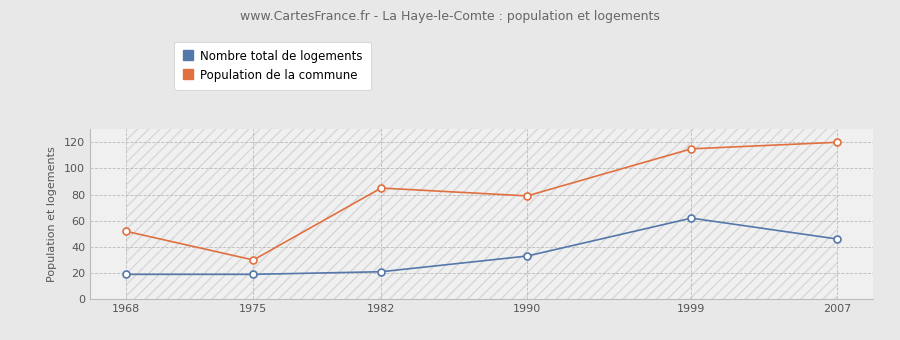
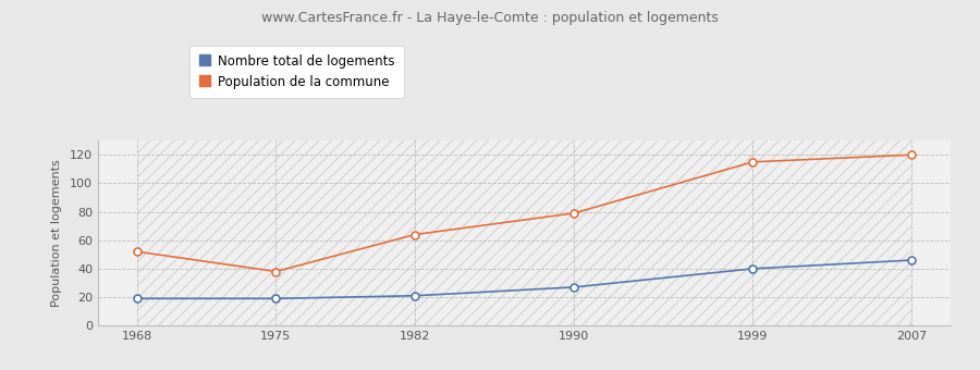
Population de la commune/1975: 30 -> 38
Population de la commune/1982: 85 -> 64
Nombre total de logements/1990: 33 -> 27
Nombre total de logements/1999: 62 -> 40
